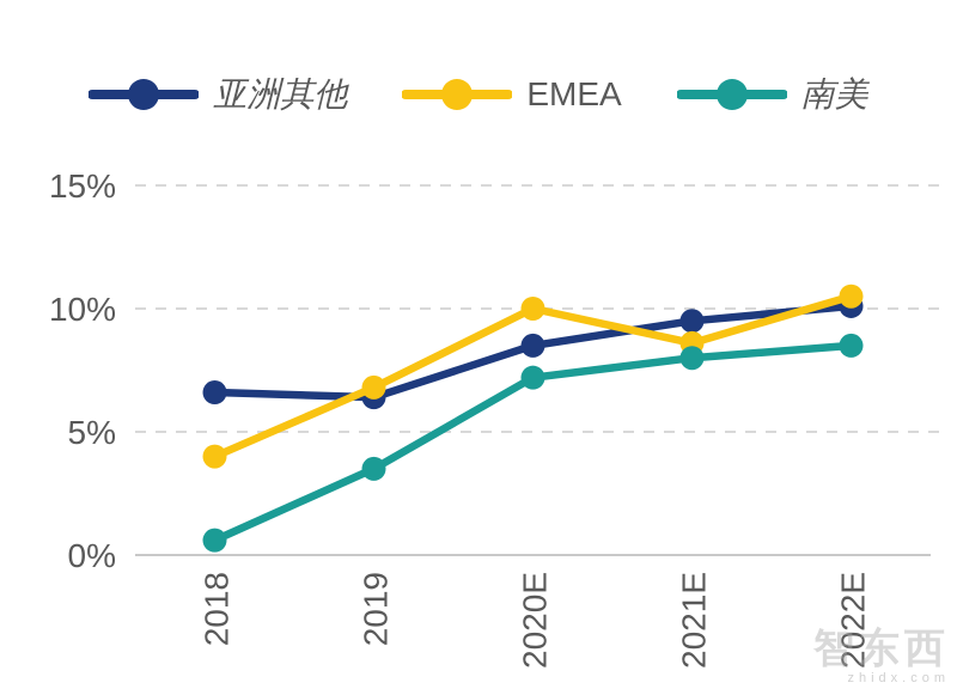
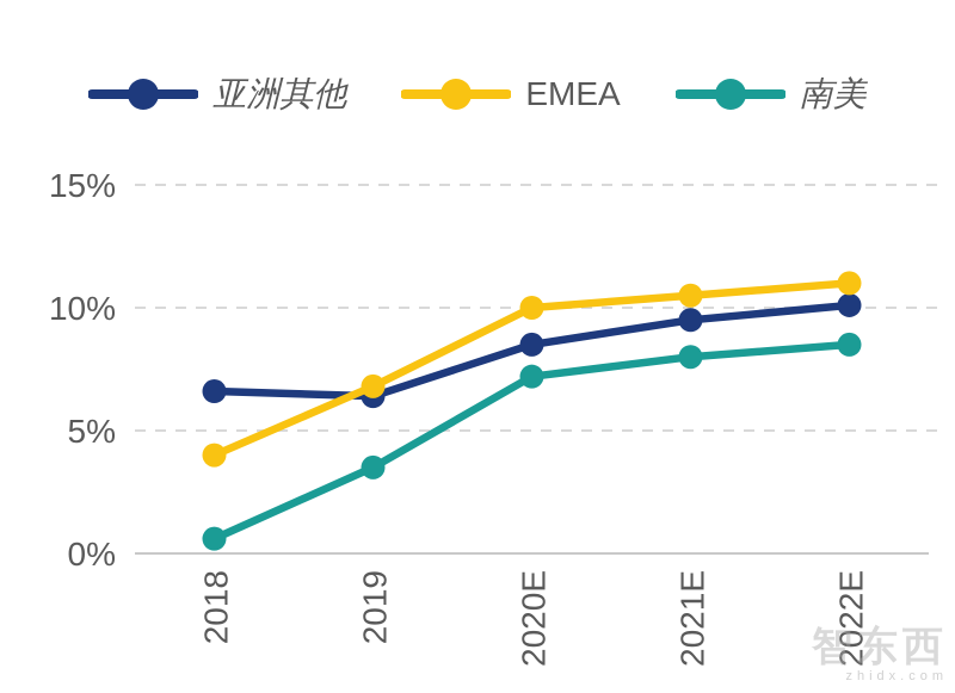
EMEA/2021E: 8.6% -> 10.5%
EMEA/2022E: 10.5% -> 11.0%
